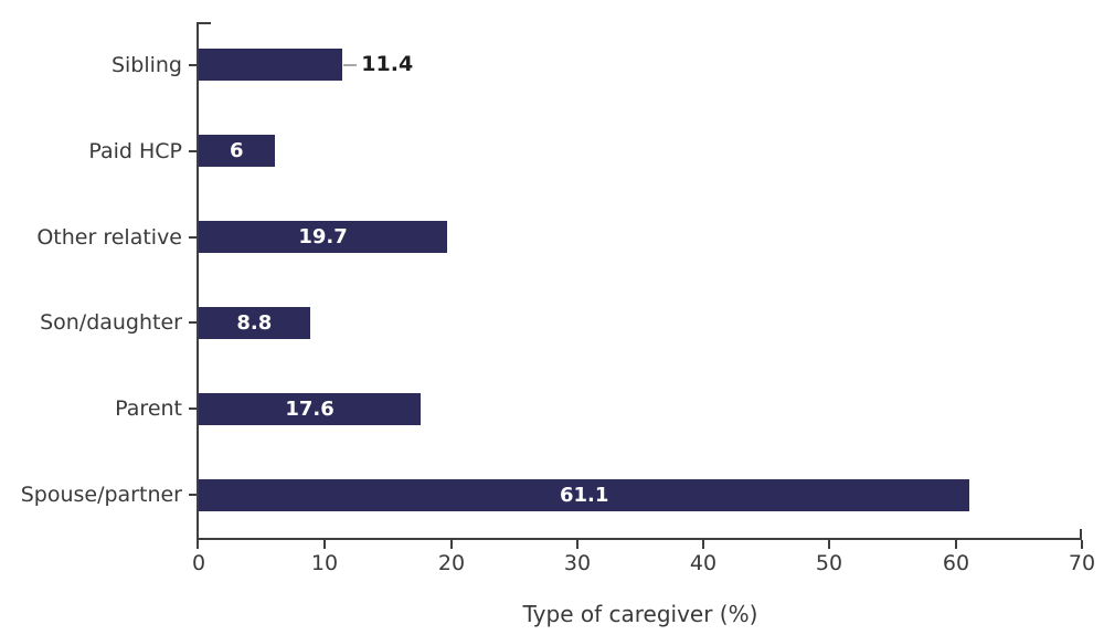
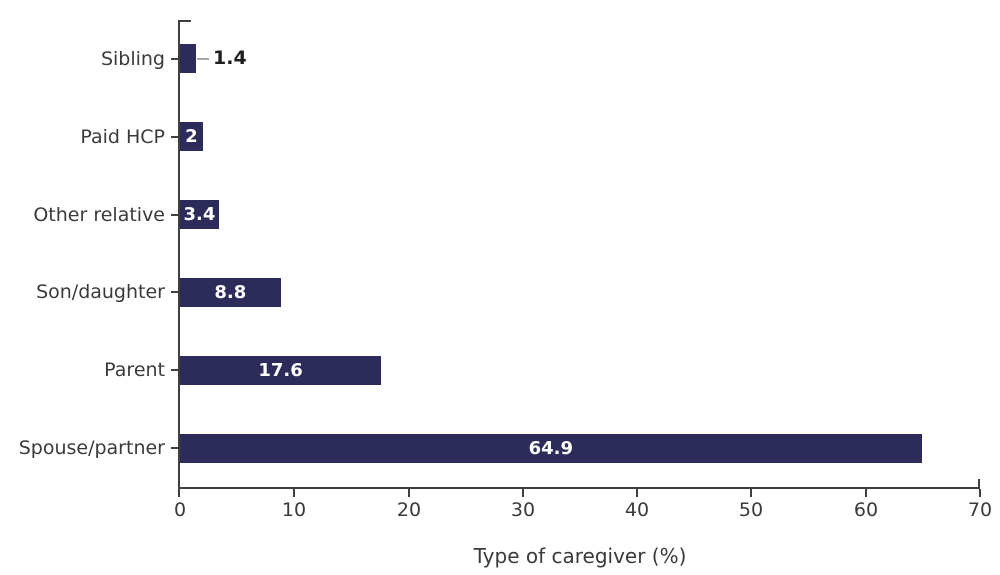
Sibling: 11.4 -> 1.4
Paid HCP: 6 -> 2
Other relative: 19.7 -> 3.4
Spouse/partner: 61.1 -> 64.9
